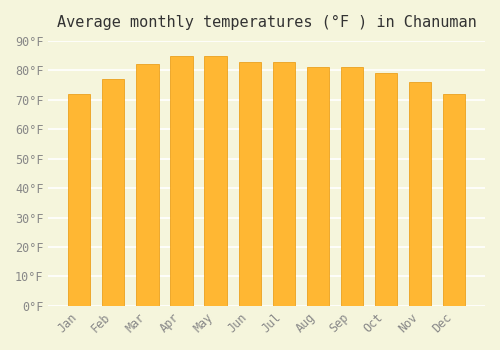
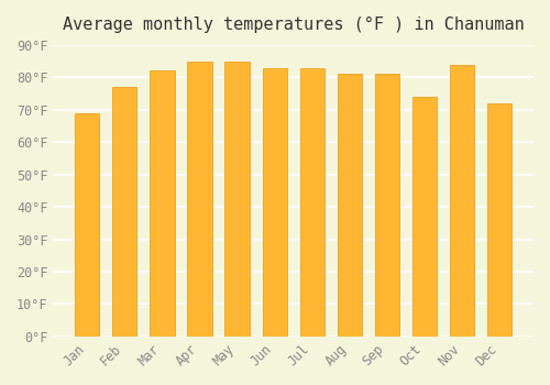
Jan: 72°F -> 69°F
Oct: 79°F -> 74°F
Nov: 76°F -> 84°F
